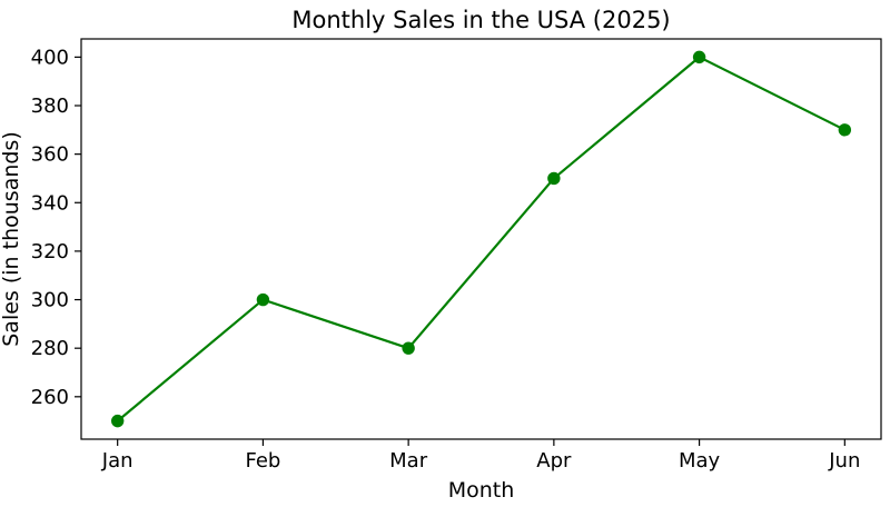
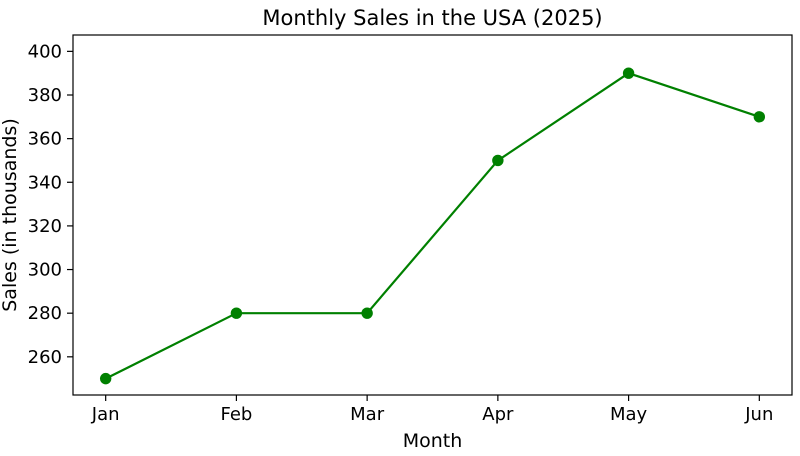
Feb: 300 -> 280
May: 400 -> 390
